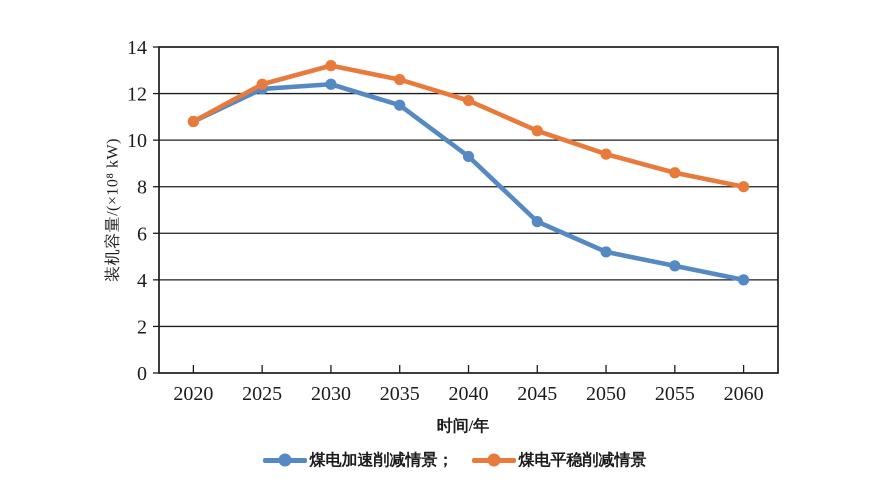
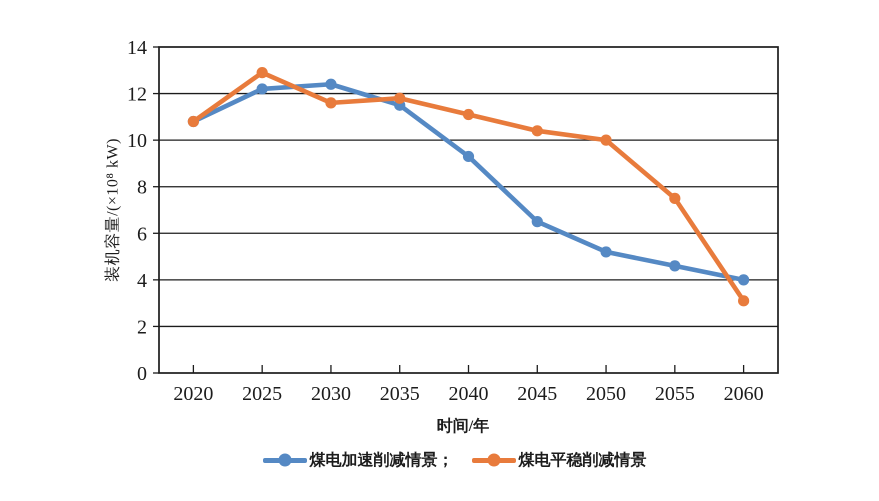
煤电平稳削减情景/2025: 12.4 -> 12.9
煤电平稳削减情景/2030: 13.2 -> 11.6
煤电平稳削减情景/2035: 12.6 -> 11.8
煤电平稳削减情景/2040: 11.7 -> 11.1
煤电平稳削减情景/2050: 9.4 -> 10.0
煤电平稳削减情景/2055: 8.6 -> 7.5
煤电平稳削减情景/2060: 8.0 -> 3.1
